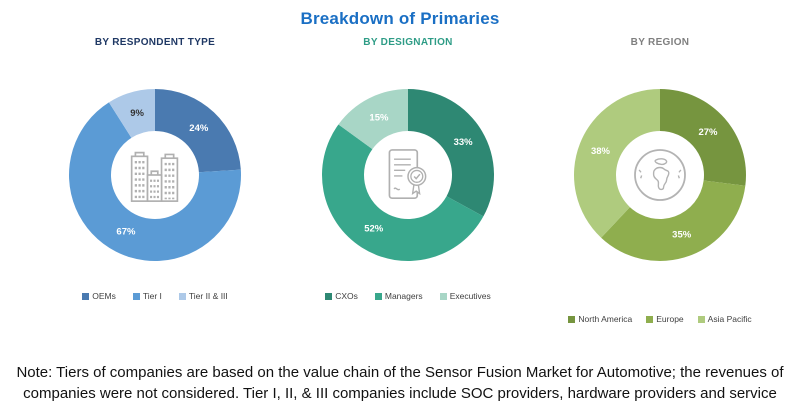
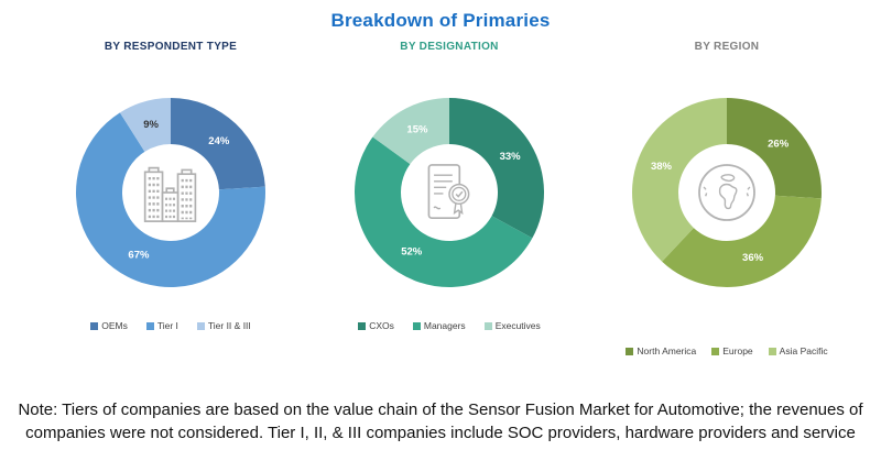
BY REGION/North America: 27% -> 26%
BY REGION/Europe: 35% -> 36%
